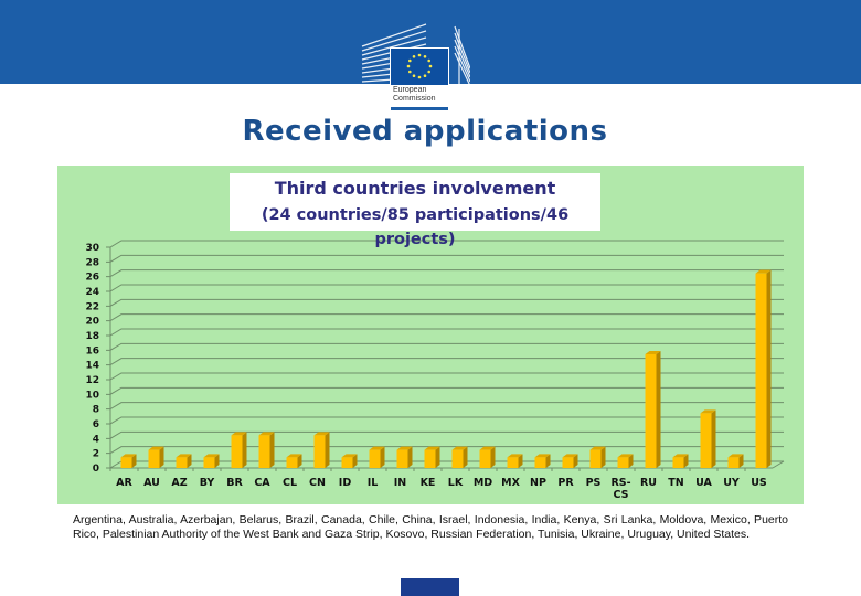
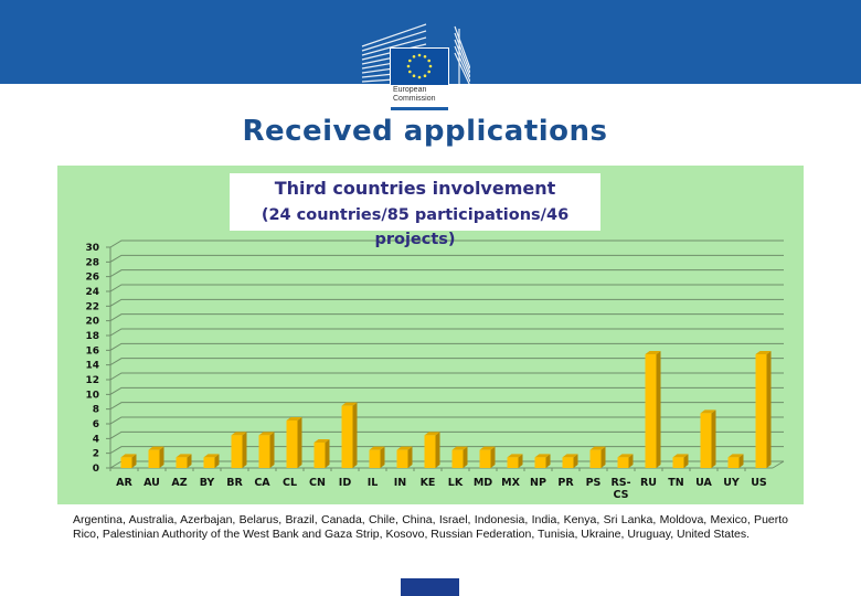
CL: 1 -> 6
CN: 4 -> 3
ID: 1 -> 8
KE: 2 -> 4
US: 26 -> 15
